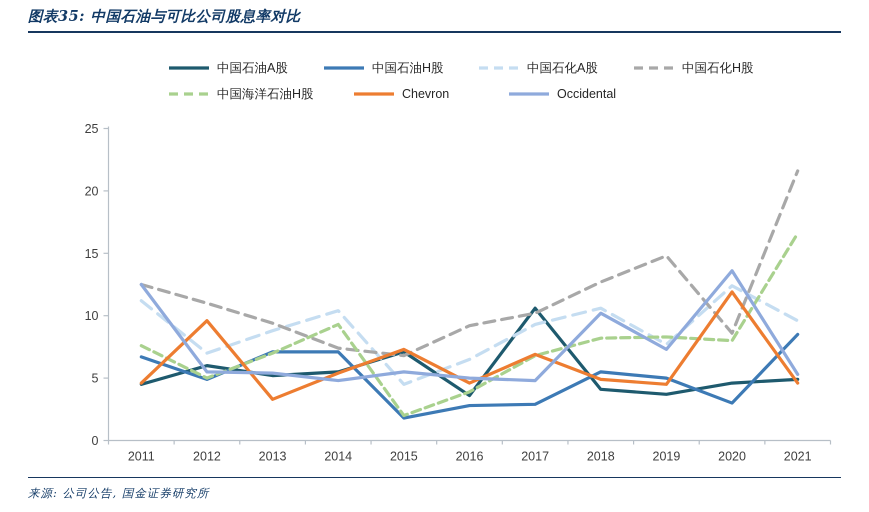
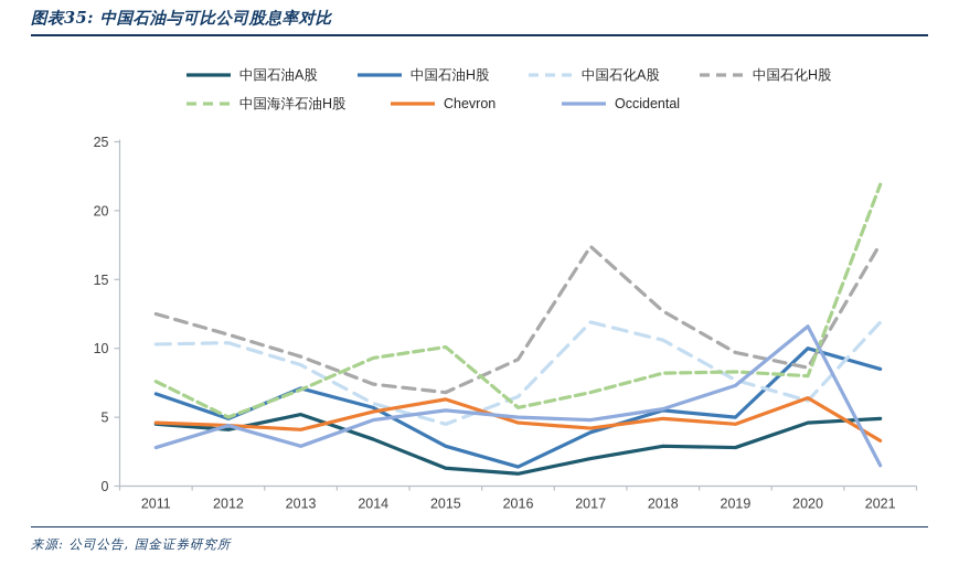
中国石化A股/2011: 11.2 -> 10.3
Occidental/2011: 12.5 -> 2.8
中国石油A股/2012: 6.0 -> 4.1
中国石化A股/2012: 7.0 -> 10.4
Chevron/2012: 9.6 -> 4.4
Occidental/2012: 5.5 -> 4.4
Chevron/2013: 3.3 -> 4.1
Occidental/2013: 5.4 -> 2.9
中国石油A股/2014: 5.5 -> 3.4
中国石油H股/2014: 7.1 -> 5.7
中国石化A股/2014: 10.4 -> 6.0
中国石油A股/2015: 7.1 -> 1.3
中国石油H股/2015: 1.8 -> 2.9
中国海洋石油H股/2015: 2.0 -> 10.1
Chevron/2015: 7.3 -> 6.3
中国石油A股/2016: 3.6 -> 0.9
中国石油H股/2016: 2.8 -> 1.4
中国海洋石油H股/2016: 3.9 -> 5.7
中国石油A股/2017: 10.6 -> 2.0
中国石油H股/2017: 2.9 -> 3.9
中国石化A股/2017: 9.3 -> 11.9
中国石化H股/2017: 10.2 -> 17.4
Chevron/2017: 6.9 -> 4.2
中国石油A股/2018: 4.1 -> 2.9
Occidental/2018: 10.2 -> 5.6
中国石油A股/2019: 3.7 -> 2.8
中国石化H股/2019: 14.8 -> 9.7
中国石油H股/2020: 3.0 -> 10.0
中国石化A股/2020: 12.4 -> 6.2
Chevron/2020: 11.9 -> 6.4
Occidental/2020: 13.6 -> 11.6
中国石化A股/2021: 9.6 -> 11.9
中国石化H股/2021: 21.6 -> 17.6
中国海洋石油H股/2021: 16.6 -> 21.9
Chevron/2021: 4.6 -> 3.3
Occidental/2021: 5.3 -> 1.5
